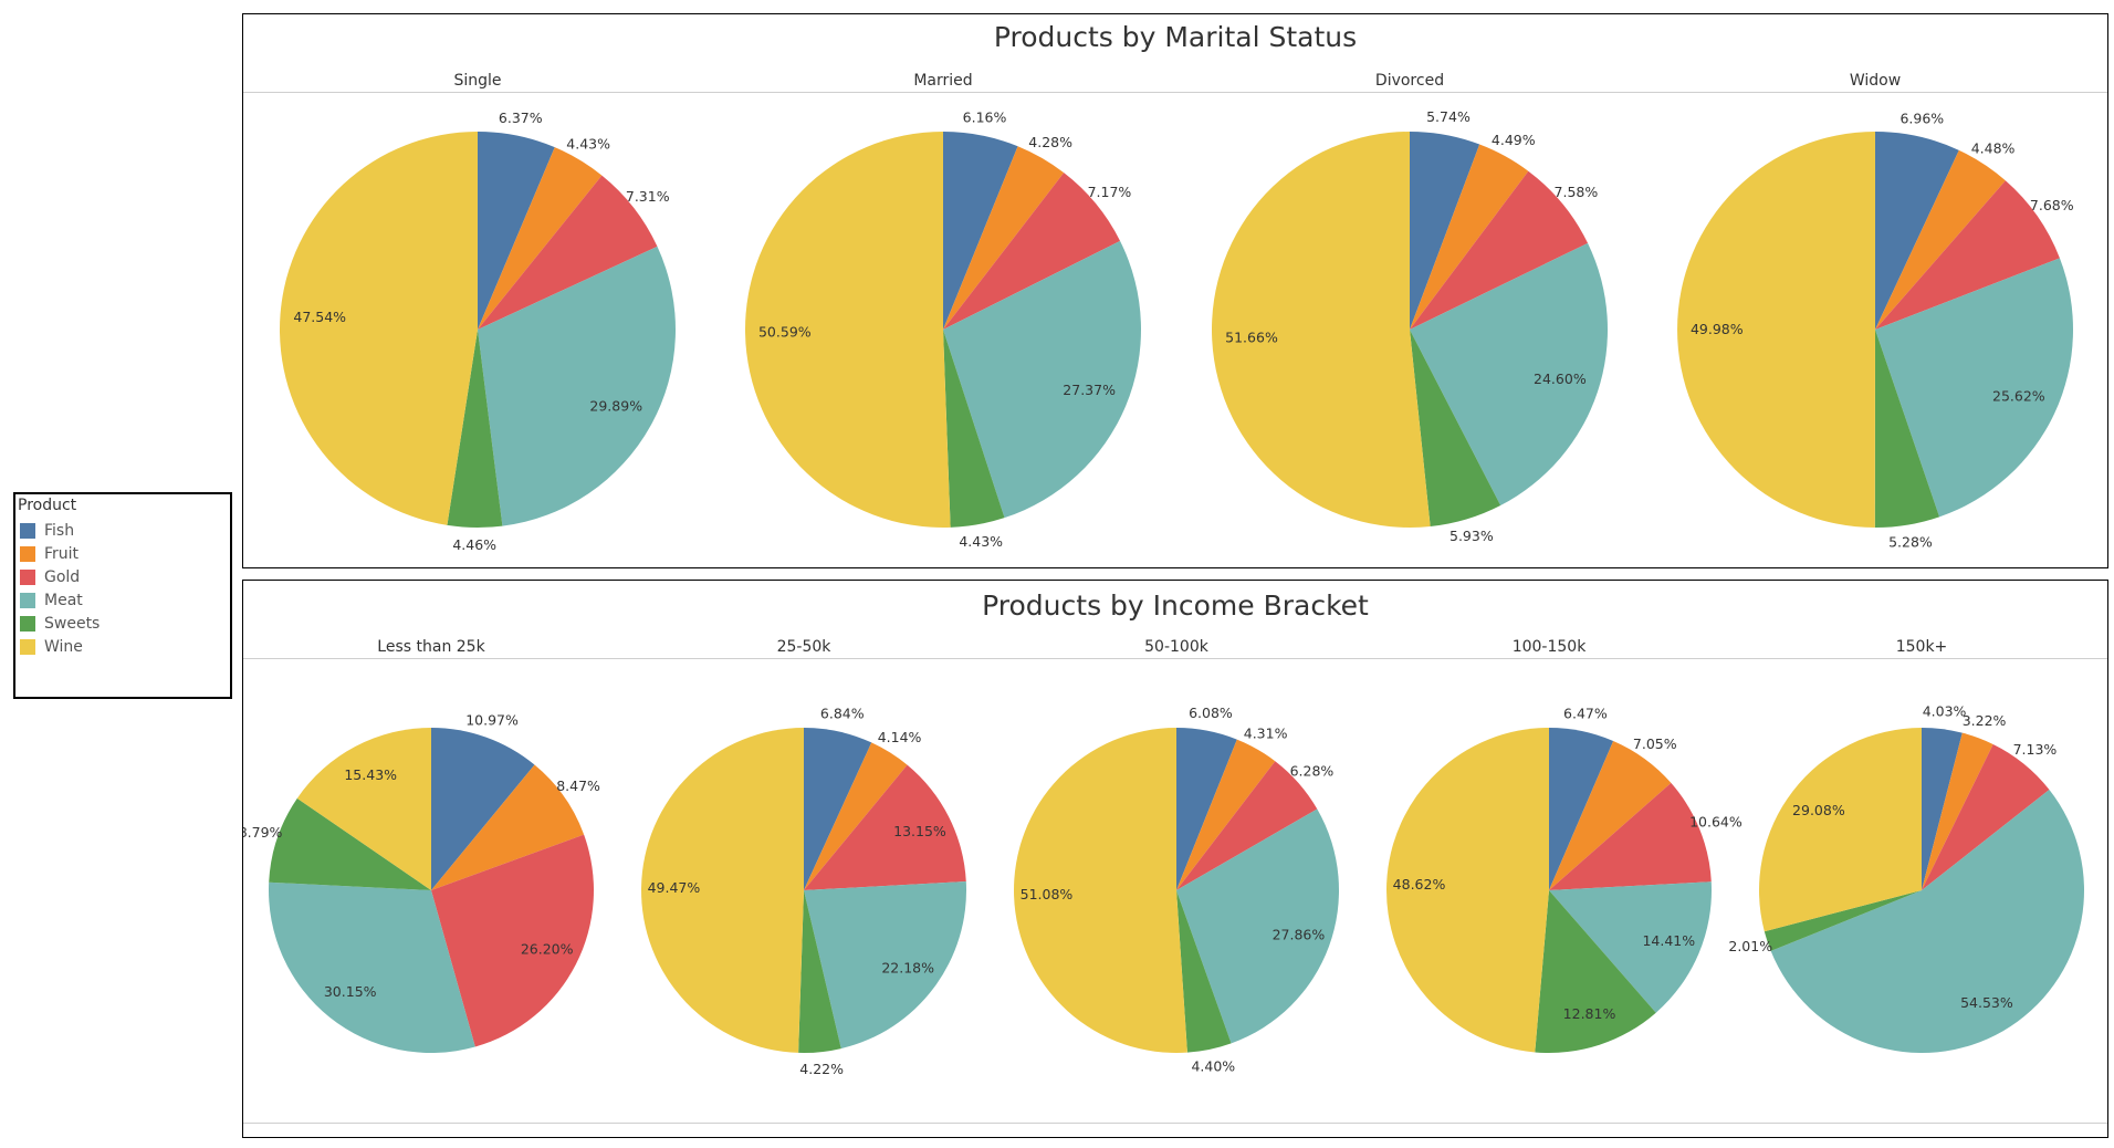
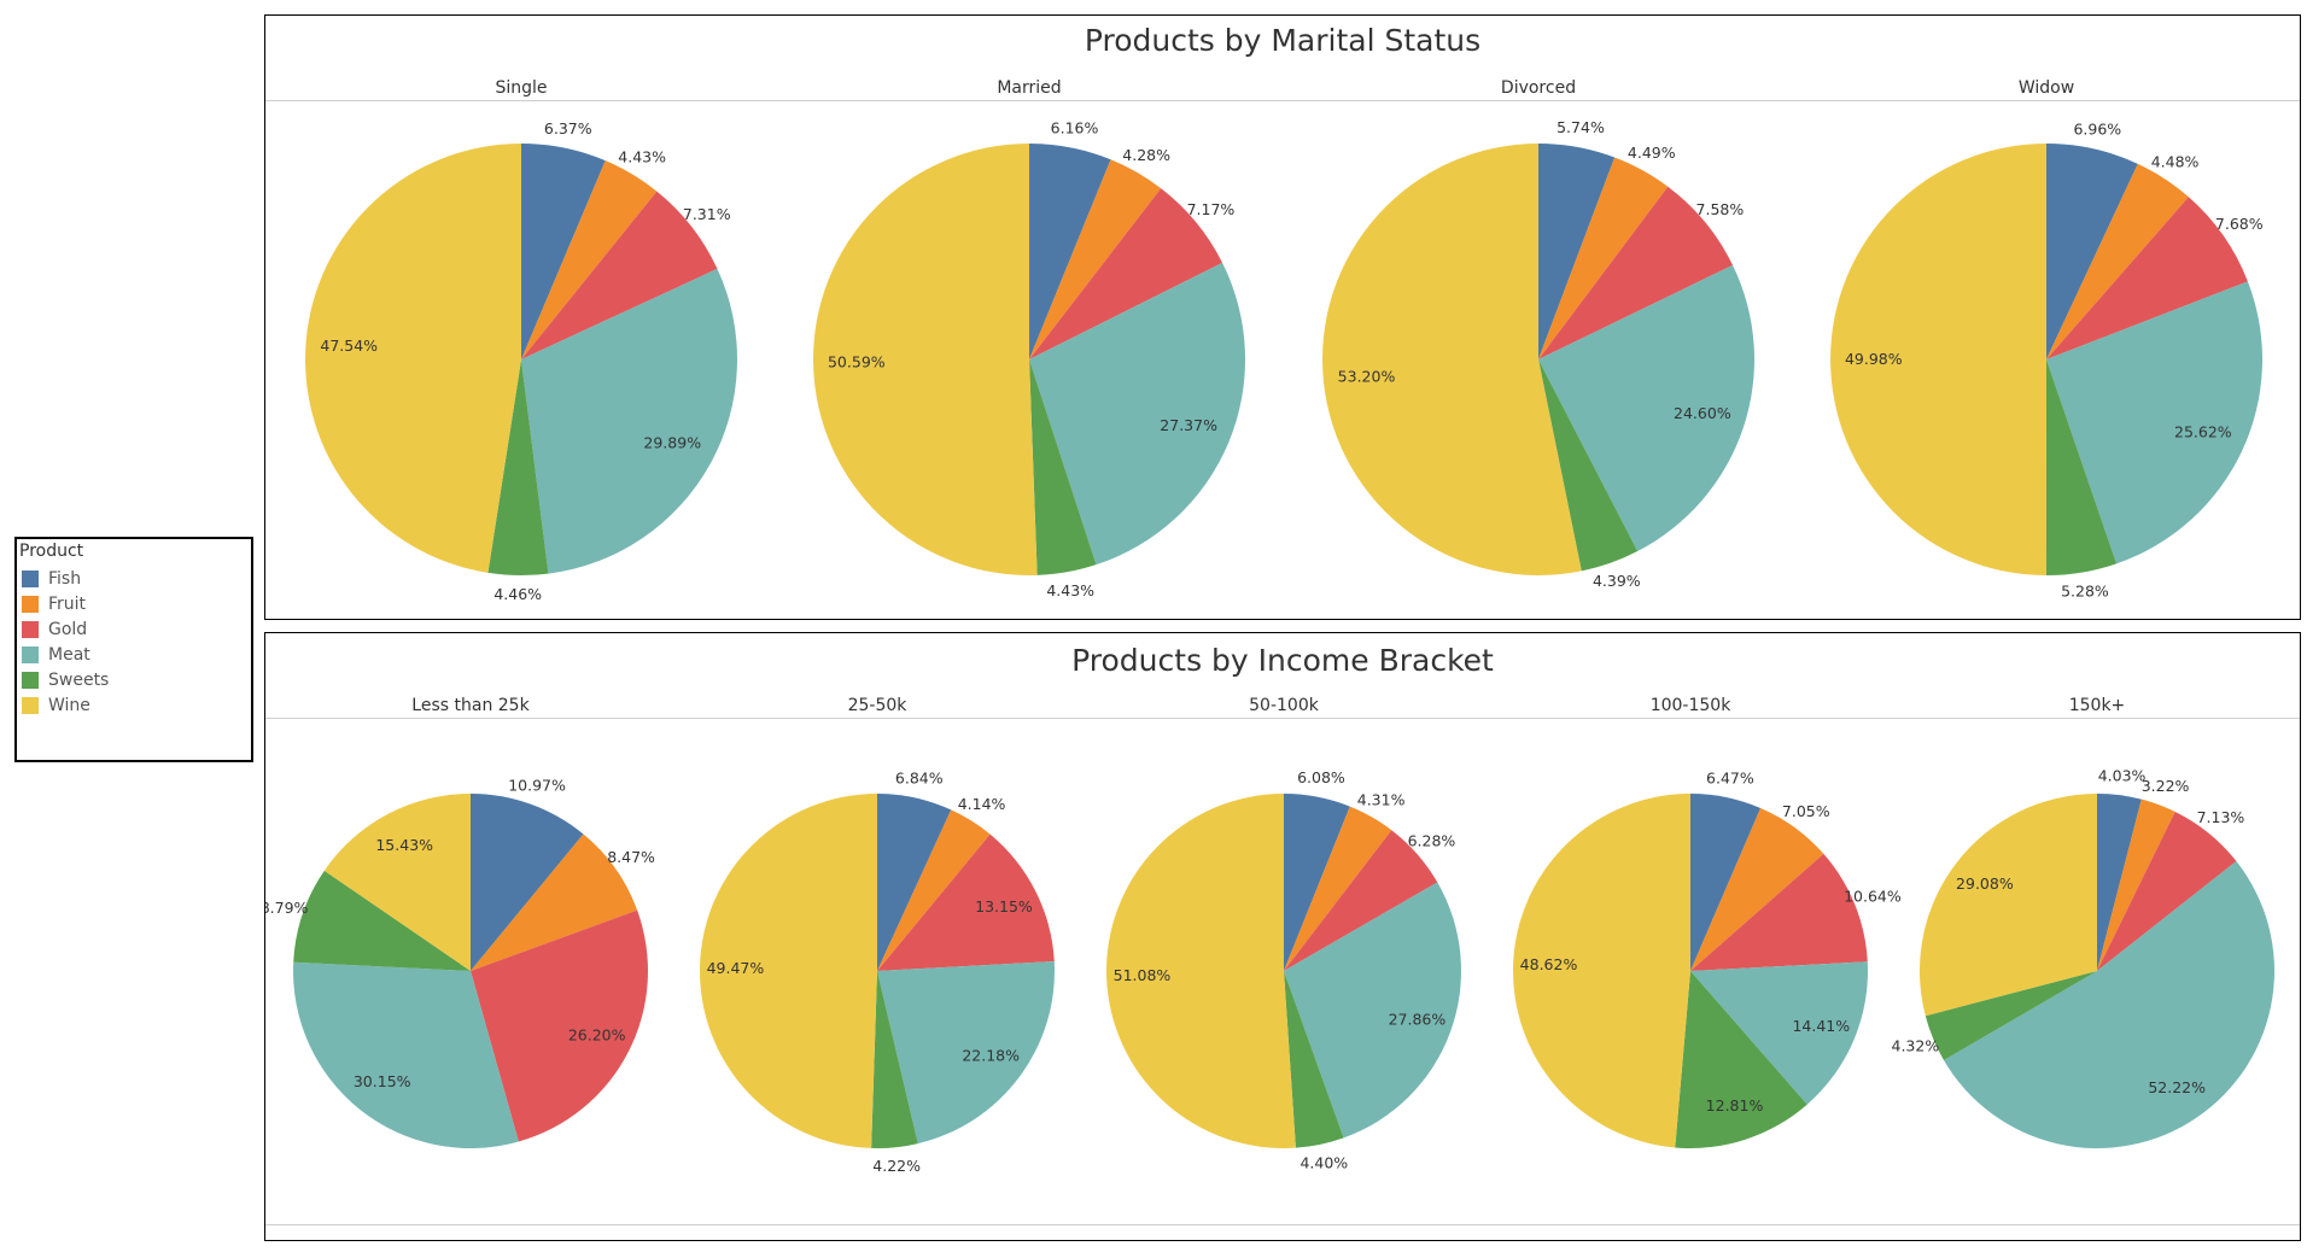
Products by Marital Status/Divorced/Sweets: 5.93% -> 4.39%
Products by Marital Status/Divorced/Wine: 51.66% -> 53.20%
Products by Income Bracket/150k+/Meat: 54.53% -> 52.22%
Products by Income Bracket/150k+/Sweets: 2.01% -> 4.32%
